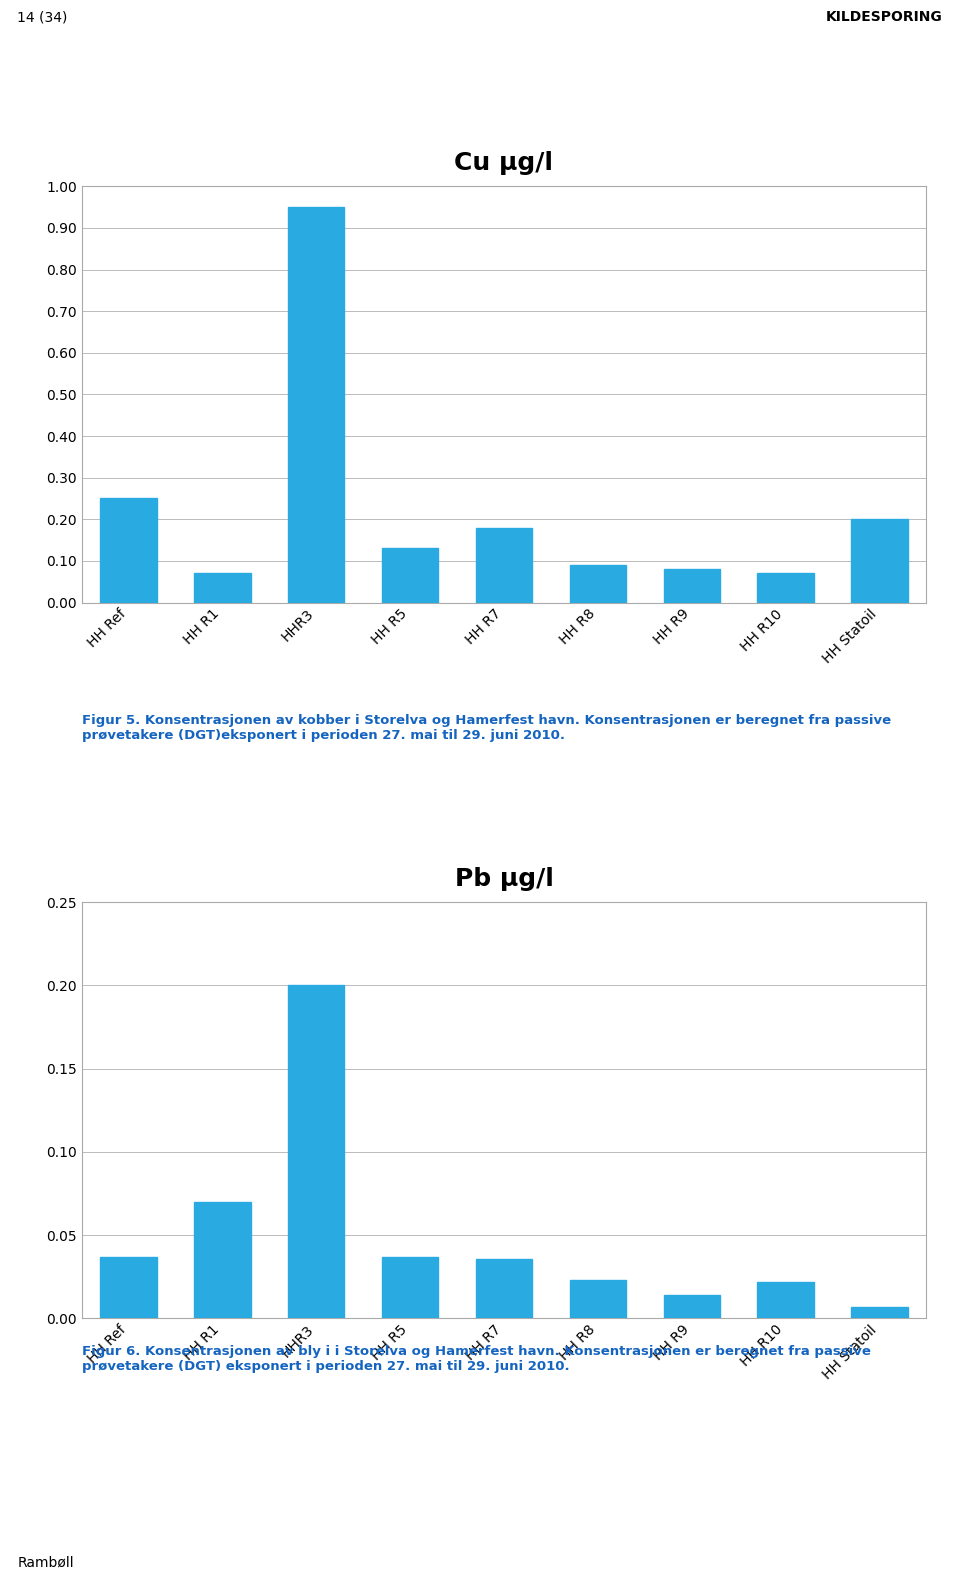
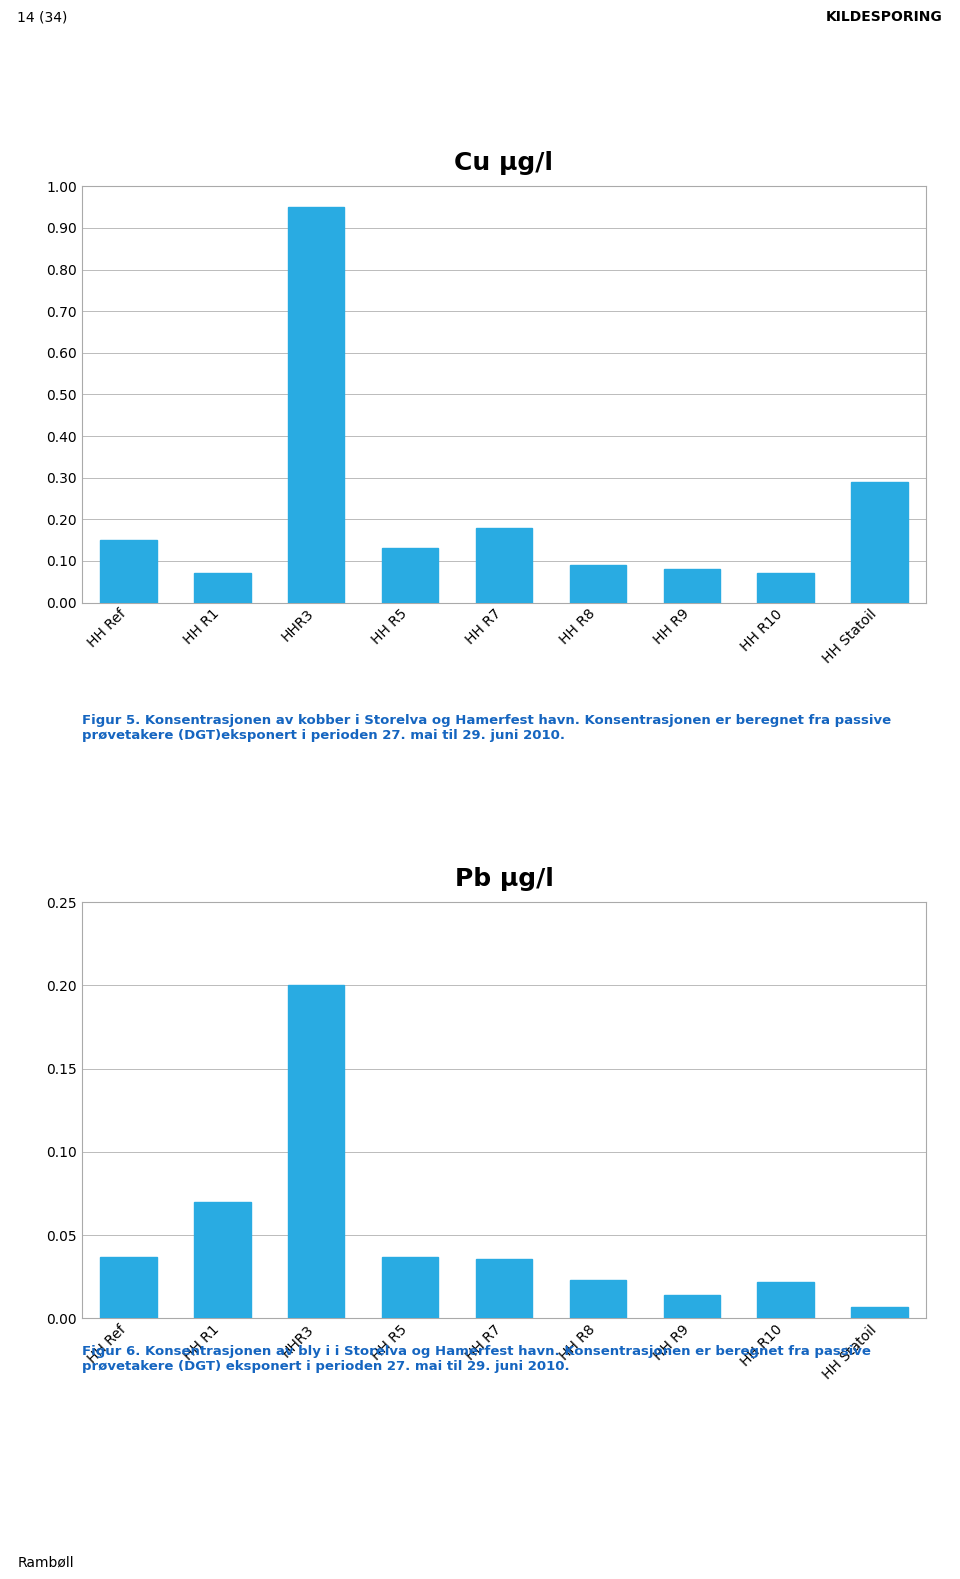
Cu μg/l/HH Ref: 0.25 -> 0.15
Cu μg/l/HH Statoil: 0.20 -> 0.29
